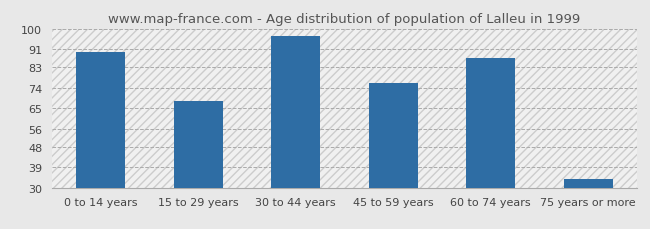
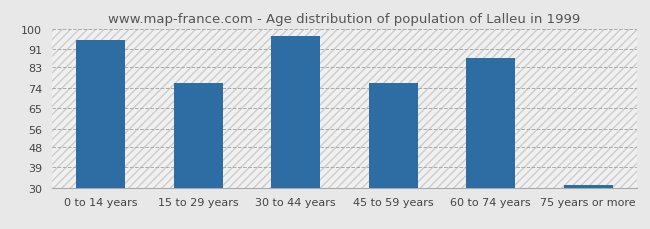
0 to 14 years: 90 -> 95
15 to 29 years: 68 -> 76
75 years or more: 34 -> 31
